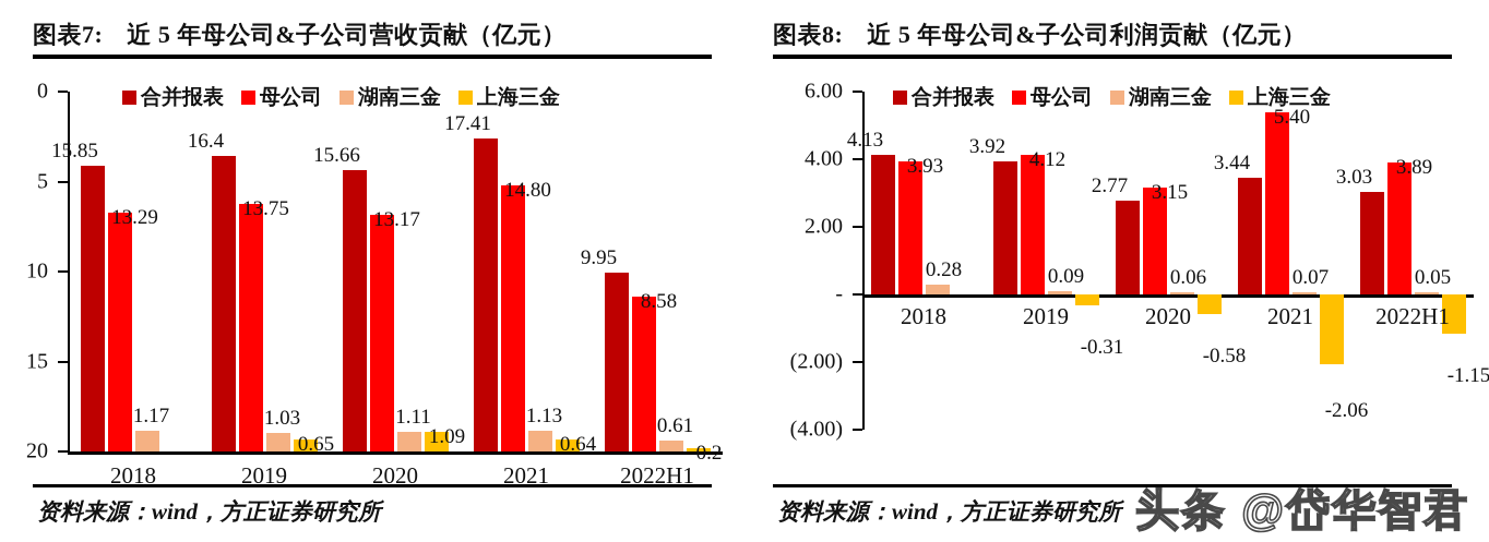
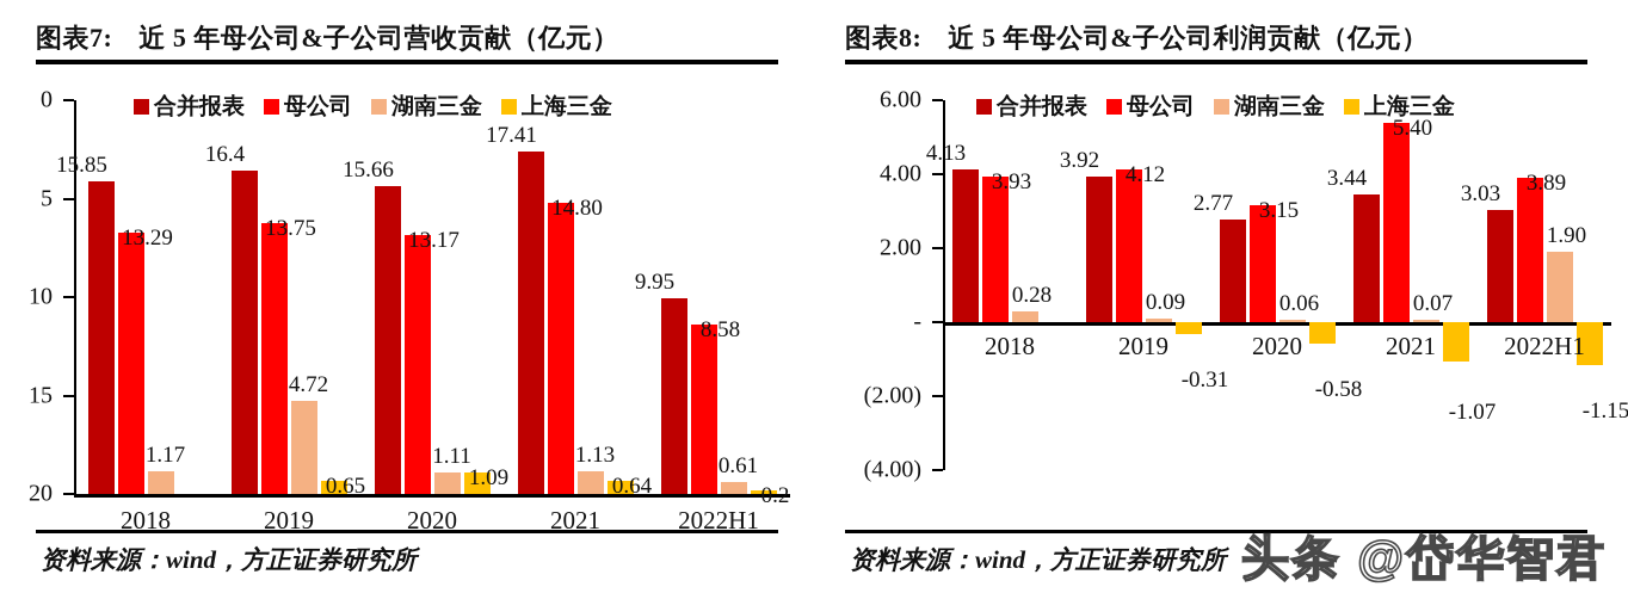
近 5 年母公司&子公司营收贡献（亿元）/湖南三金/2019: 1.03 -> 4.72
近 5 年母公司&子公司利润贡献（亿元）/上海三金/2021: -2.06 -> -1.07
近 5 年母公司&子公司利润贡献（亿元）/湖南三金/2022H1: 0.05 -> 1.90
